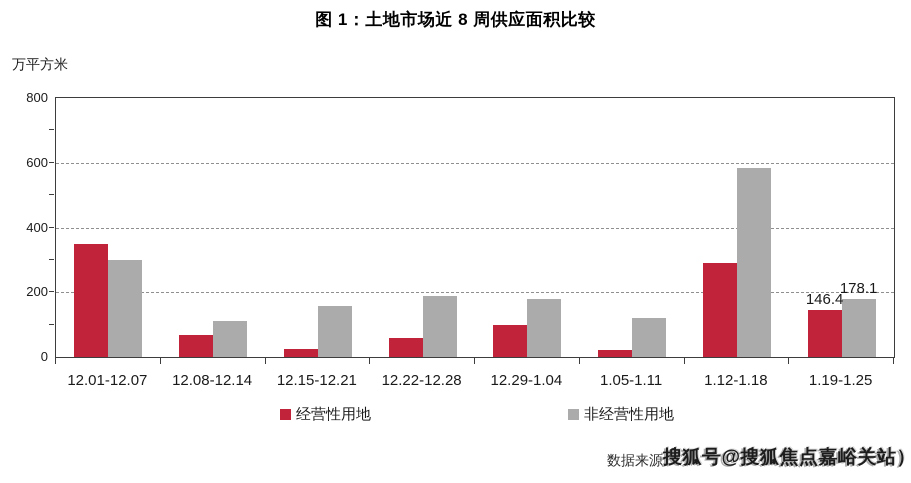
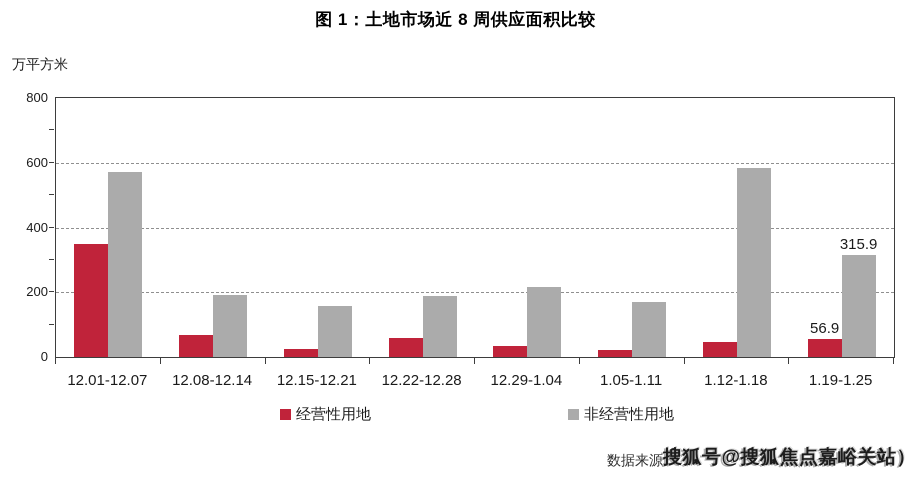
非经营性用地/12.01-12.07: 300 -> 570
非经营性用地/12.08-12.14: 110 -> 190
经营性用地/12.29-1.04: 100 -> 40
非经营性用地/12.29-1.04: 180 -> 220
非经营性用地/1.05-1.11: 120 -> 170
经营性用地/1.12-1.18: 290 -> 50
经营性用地/1.19-1.25: 146.4 -> 56.9
非经营性用地/1.19-1.25: 178.1 -> 315.9
